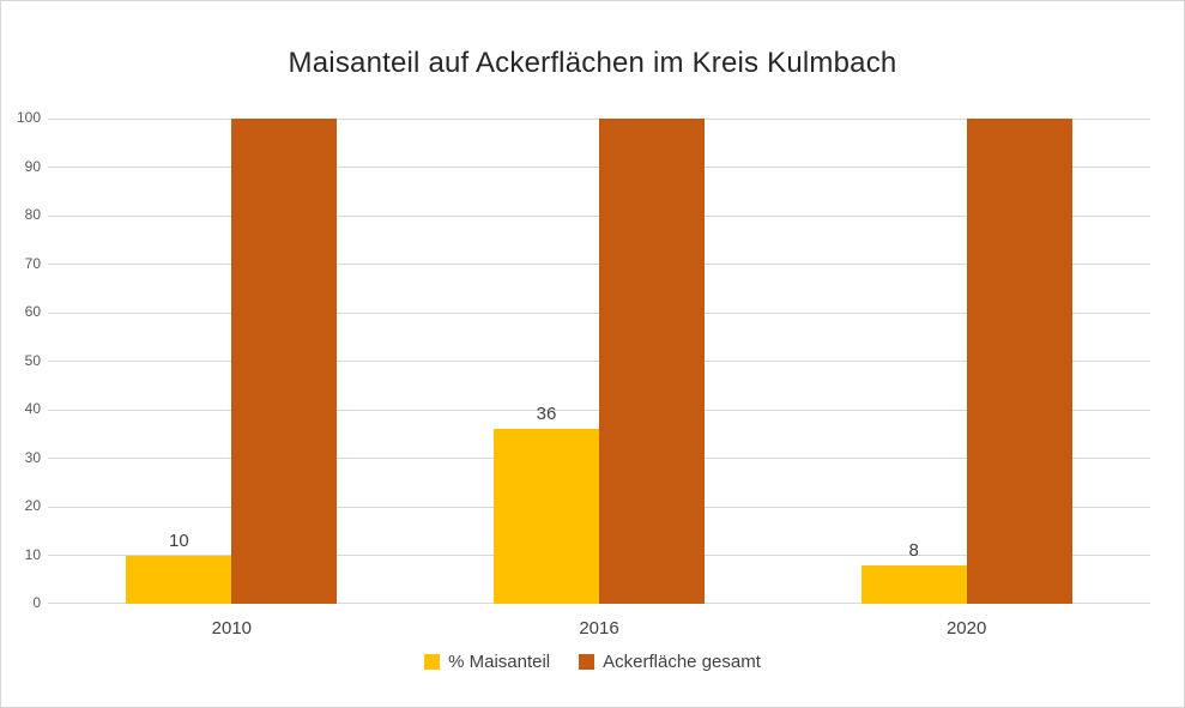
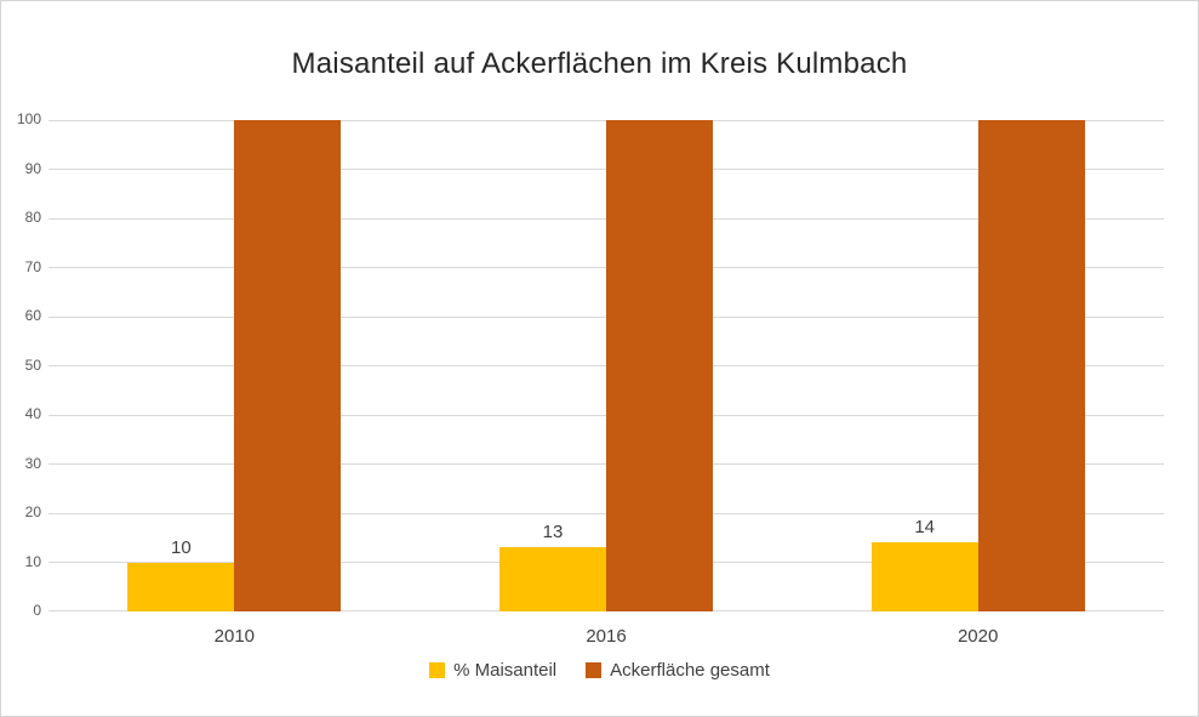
% Maisanteil/2016: 36 -> 13
% Maisanteil/2020: 8 -> 14
